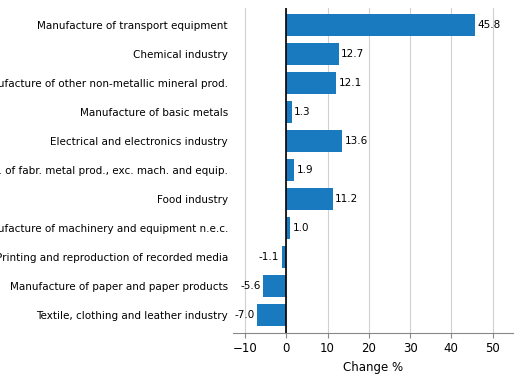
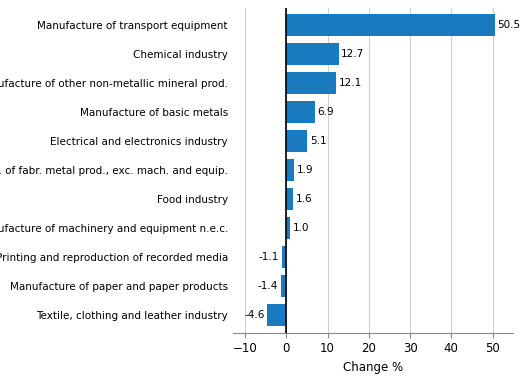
Manufacture of transport equipment: 45.8 -> 50.5
Manufacture of basic metals: 1.3 -> 6.9
Electrical and electronics industry: 13.6 -> 5.1
Food industry: 11.2 -> 1.6
Manufacture of paper and paper products: -5.6 -> -1.4
Textile, clothing and leather industry: -7.0 -> -4.6
